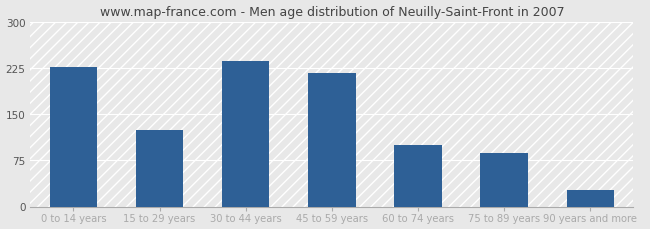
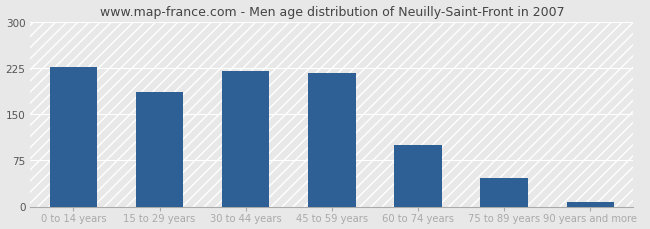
15 to 29 years: 124 -> 185
30 to 44 years: 236 -> 220
75 to 89 years: 86 -> 47
90 years and more: 26 -> 8
